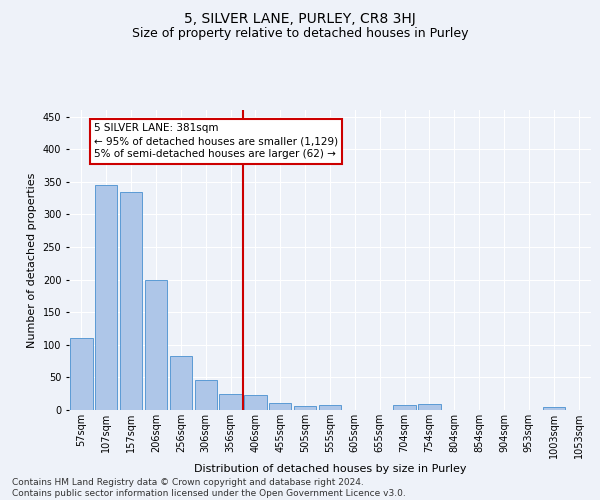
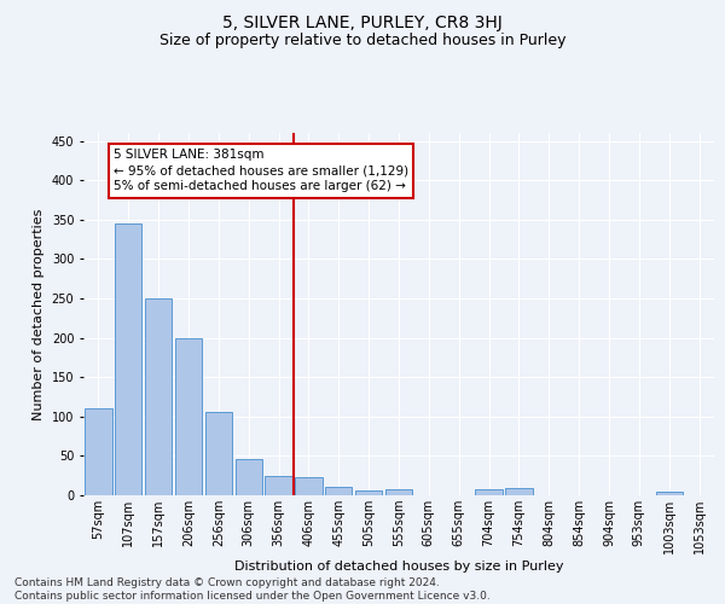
157sqm: 335 -> 250
256sqm: 83 -> 106
